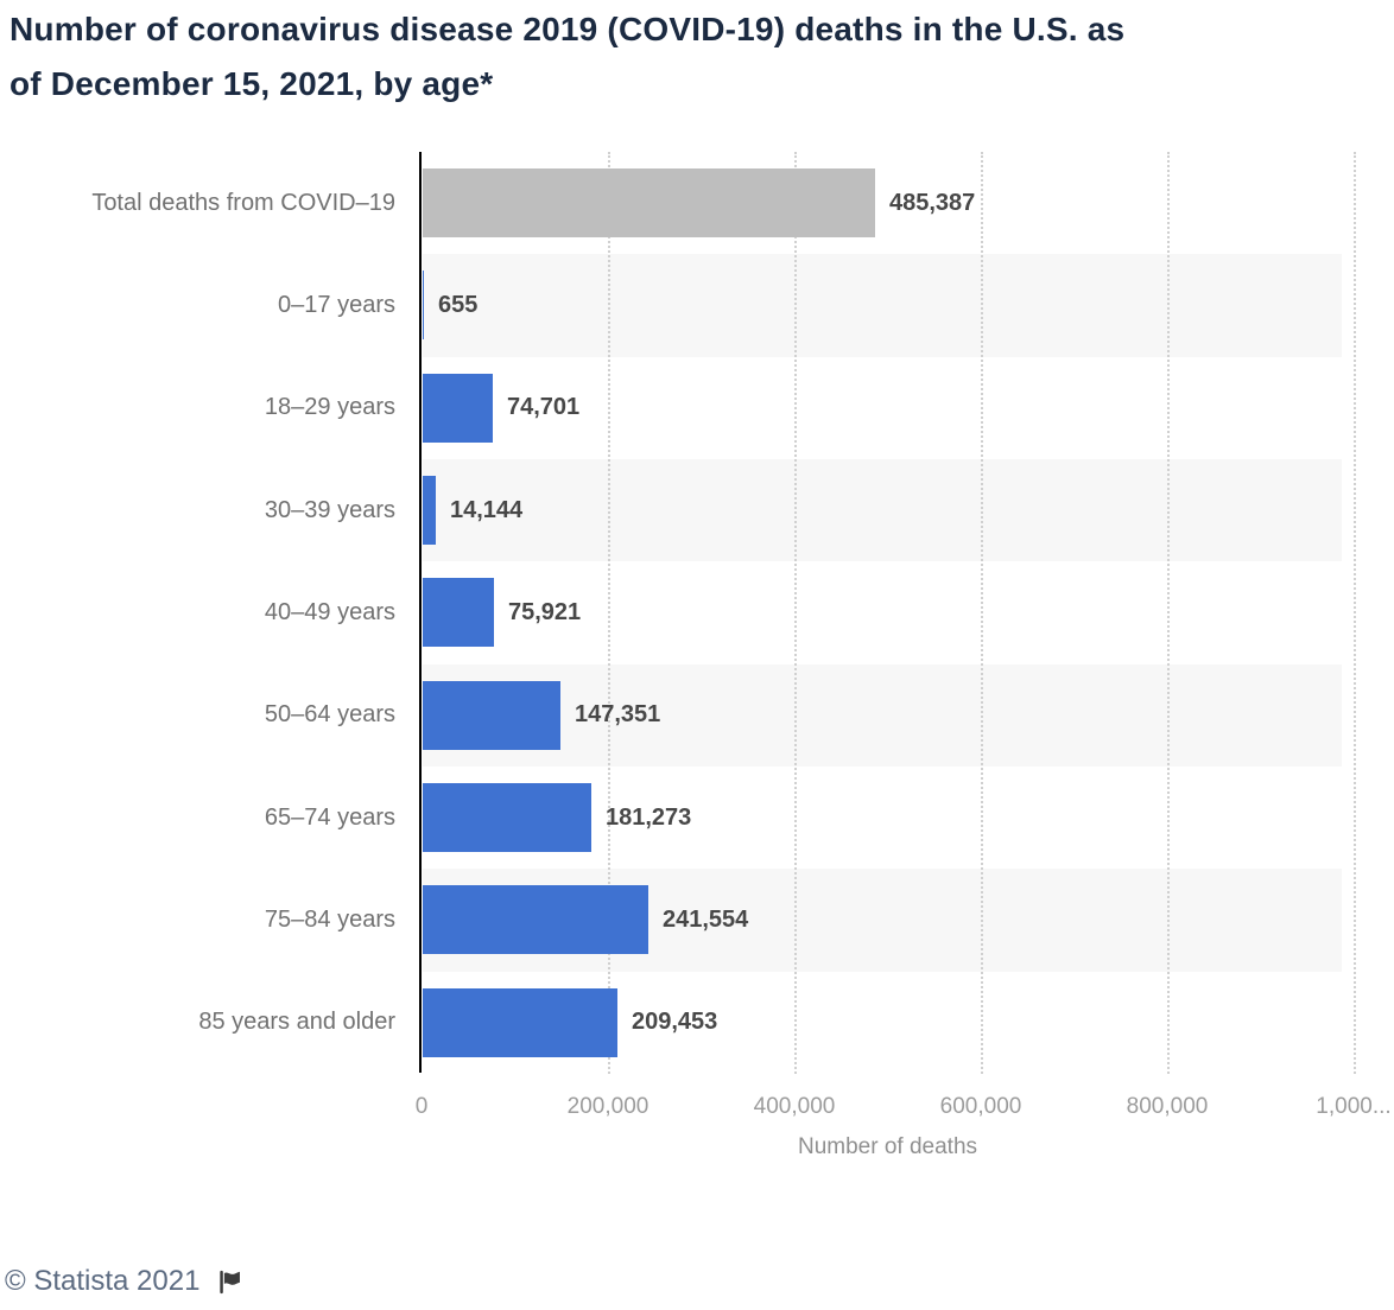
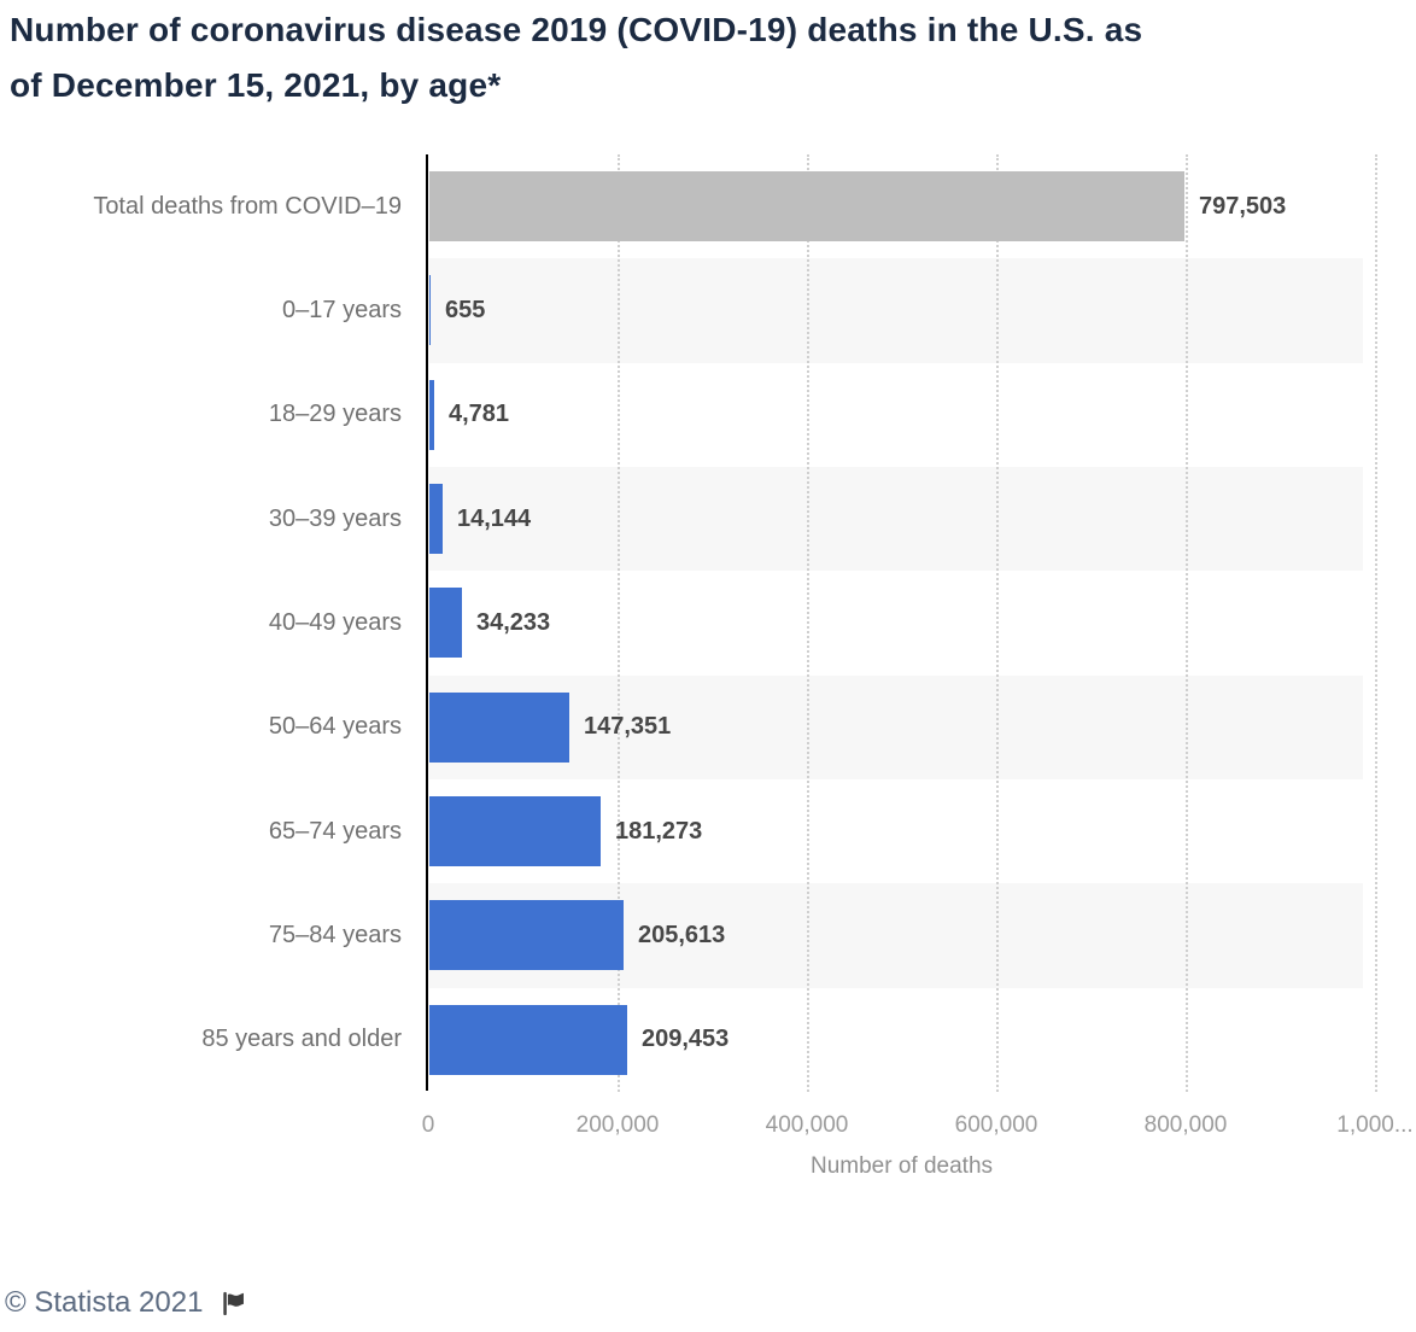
Total deaths from COVID–19: 485,387 -> 797,503
18–29 years: 74,701 -> 4,781
40–49 years: 75,921 -> 34,233
75–84 years: 241,554 -> 205,613
